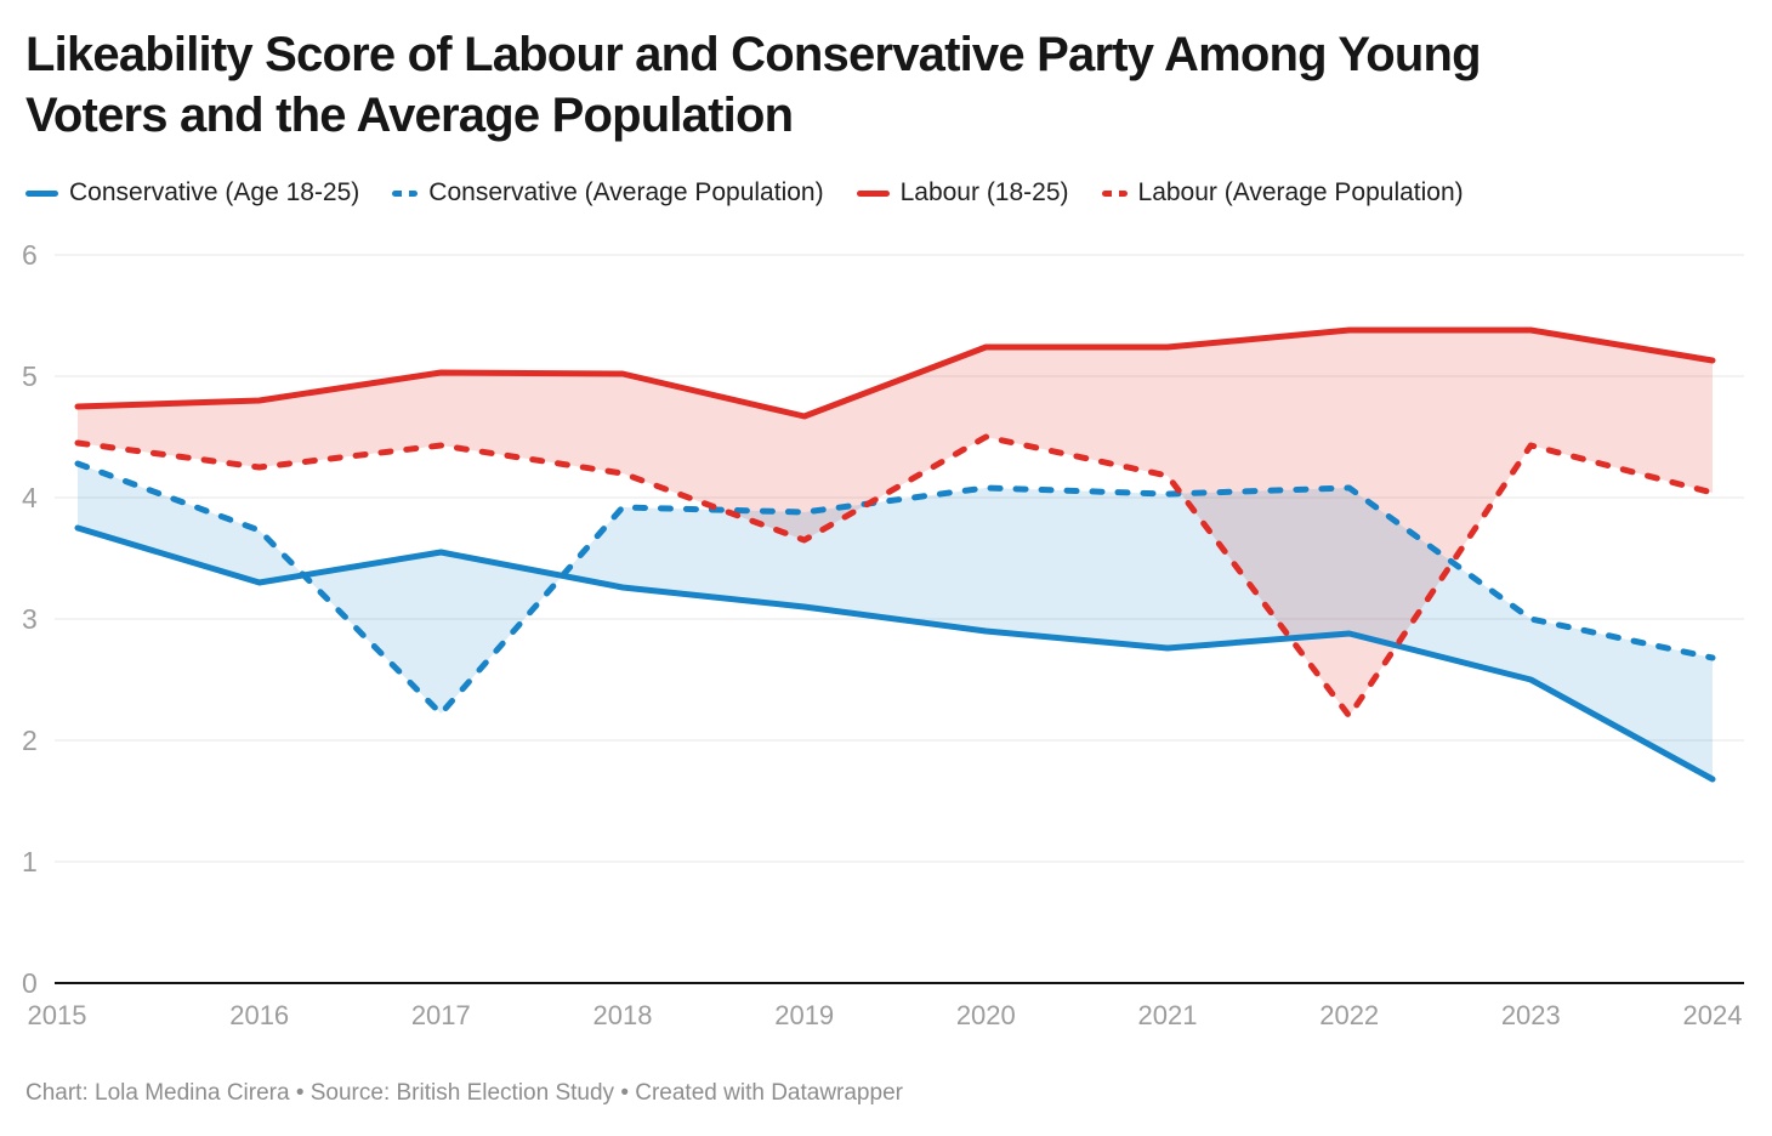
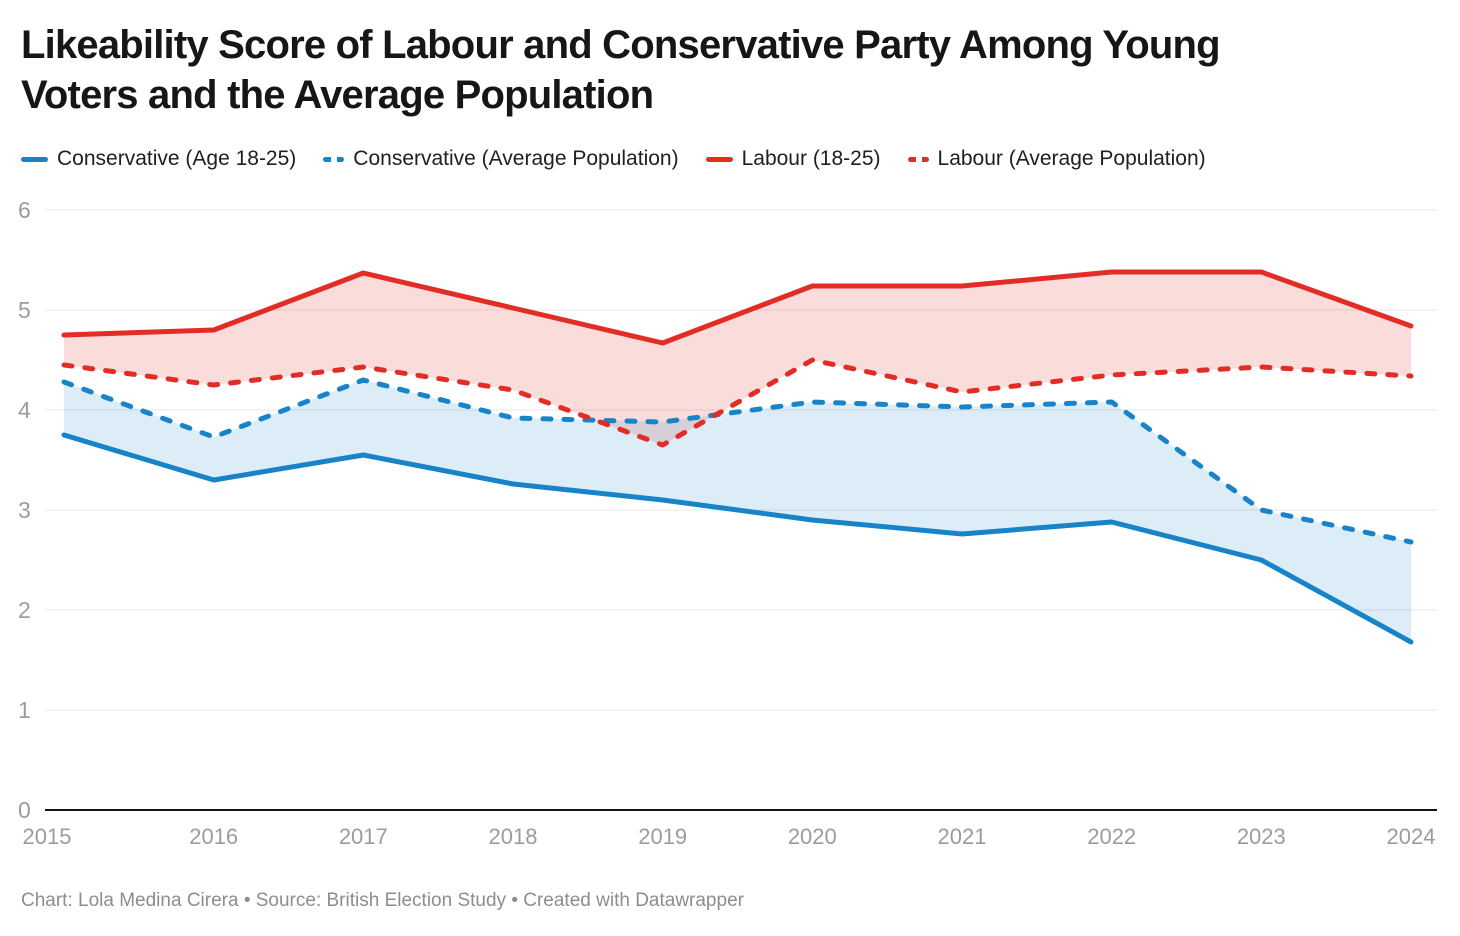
Conservative (Average Population)/2017: 2.22 -> 4.30
Labour (18-25)/2017: 5.03 -> 5.37
Labour (Average Population)/2022: 2.20 -> 4.35
Labour (18-25)/2024: 5.13 -> 4.84
Labour (Average Population)/2024: 4.04 -> 4.34
